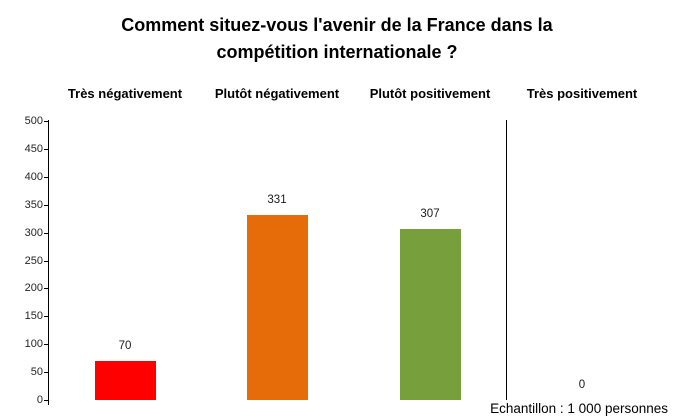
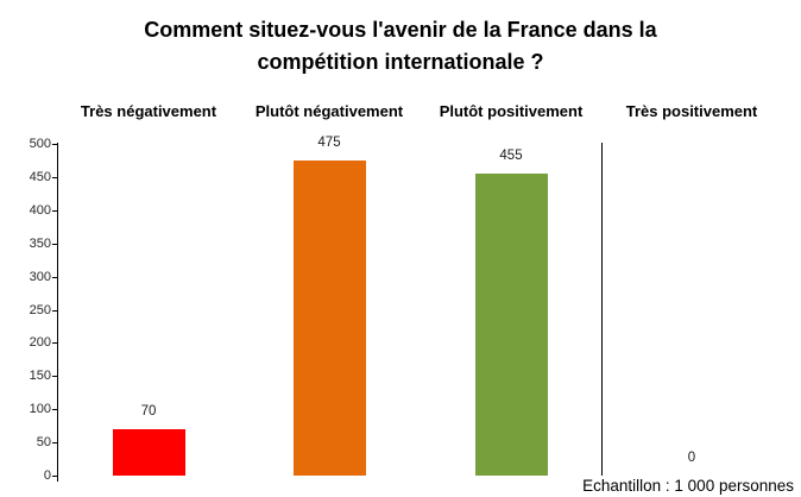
Plutôt négativement: 331 -> 475
Plutôt positivement: 307 -> 455
